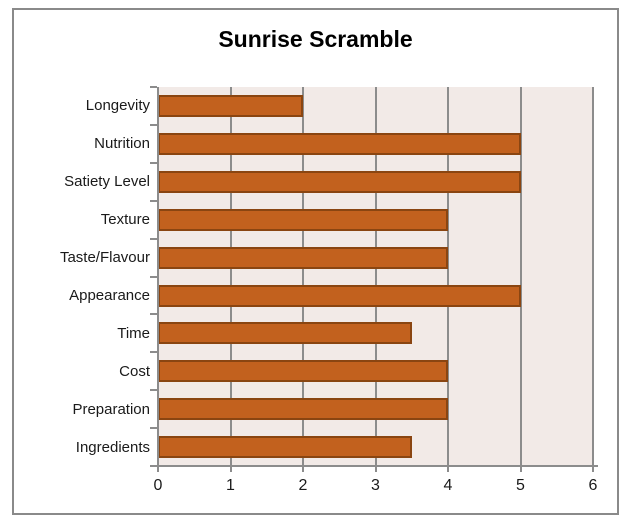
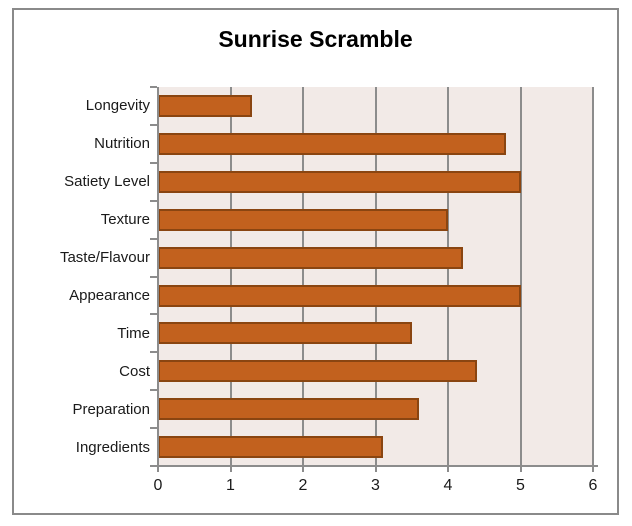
Longevity: 2.0 -> 1.3
Nutrition: 5.0 -> 4.8
Taste/Flavour: 4.0 -> 4.2
Cost: 4.0 -> 4.4
Preparation: 4.0 -> 3.6
Ingredients: 3.5 -> 3.1
